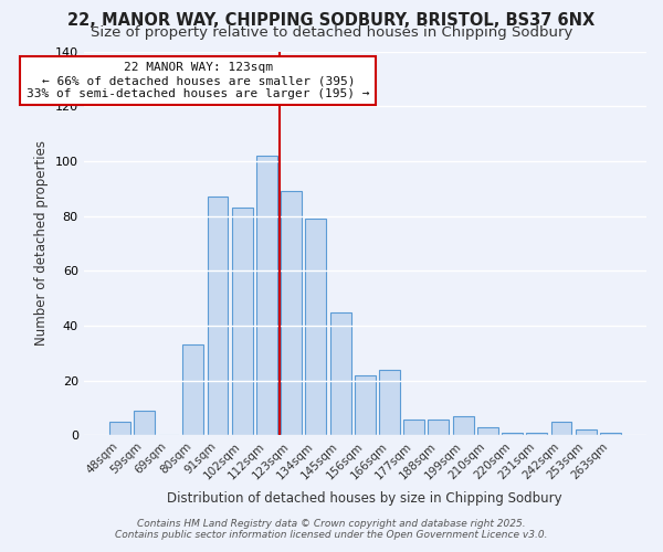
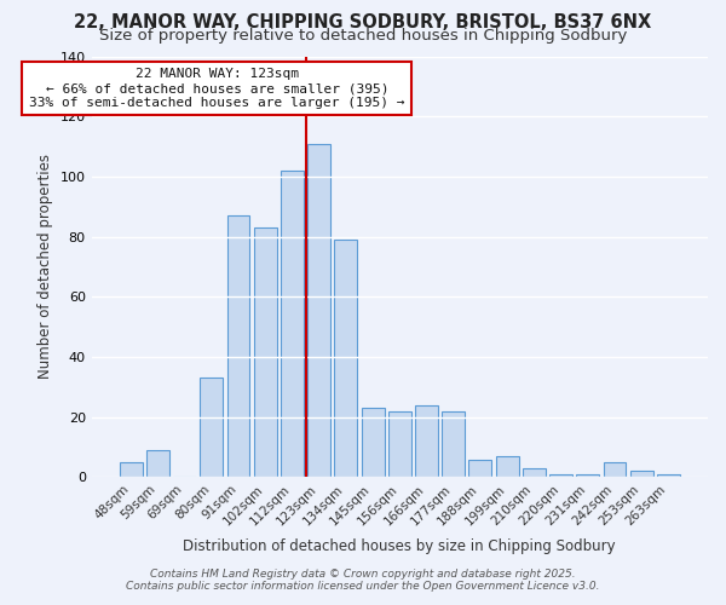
123sqm: 89 -> 111
145sqm: 45 -> 23
177sqm: 6 -> 22
